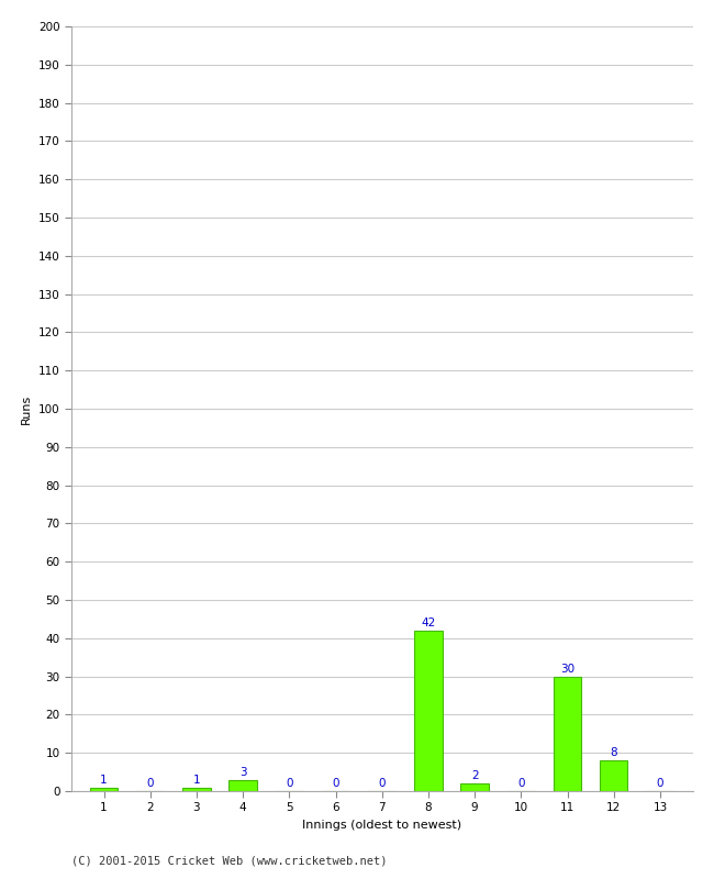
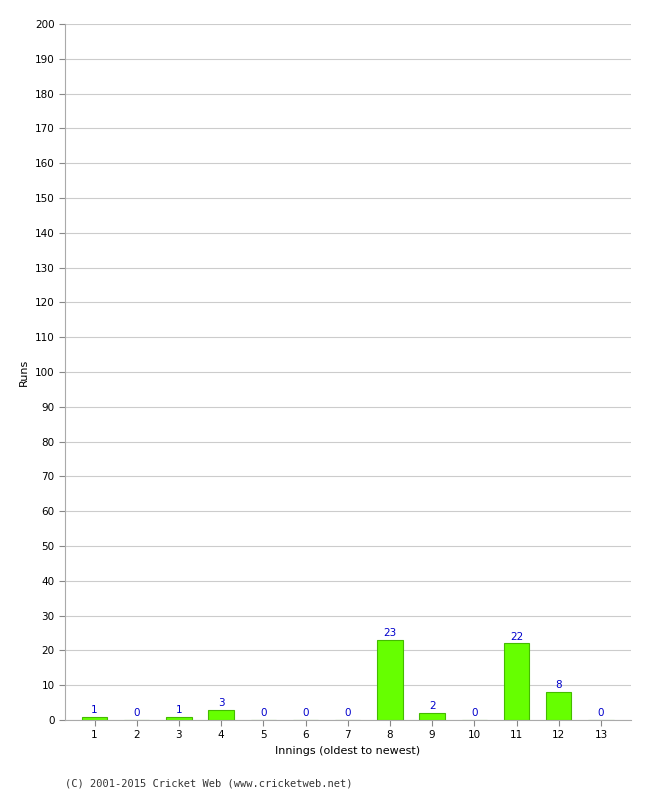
8: 42 -> 23
11: 30 -> 22
